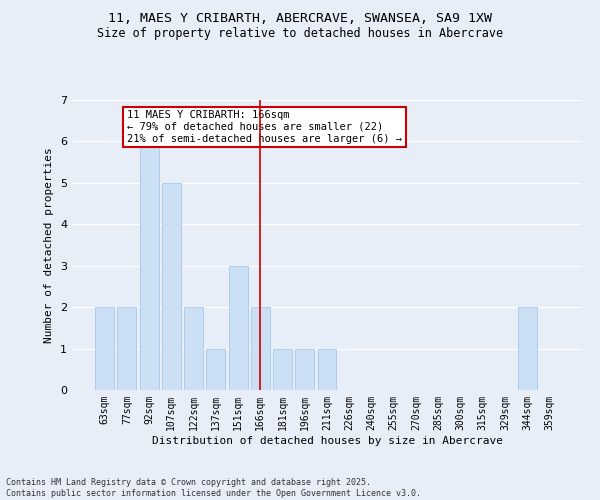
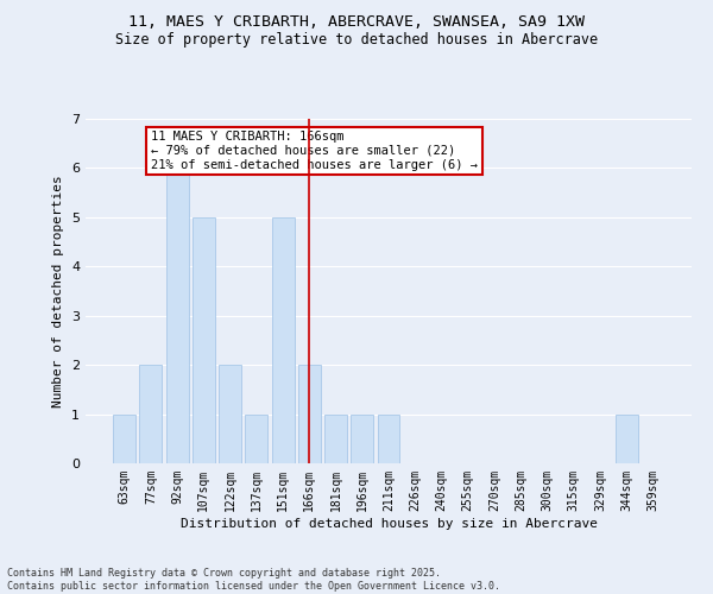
63sqm: 2 -> 1
151sqm: 3 -> 5
344sqm: 2 -> 1
